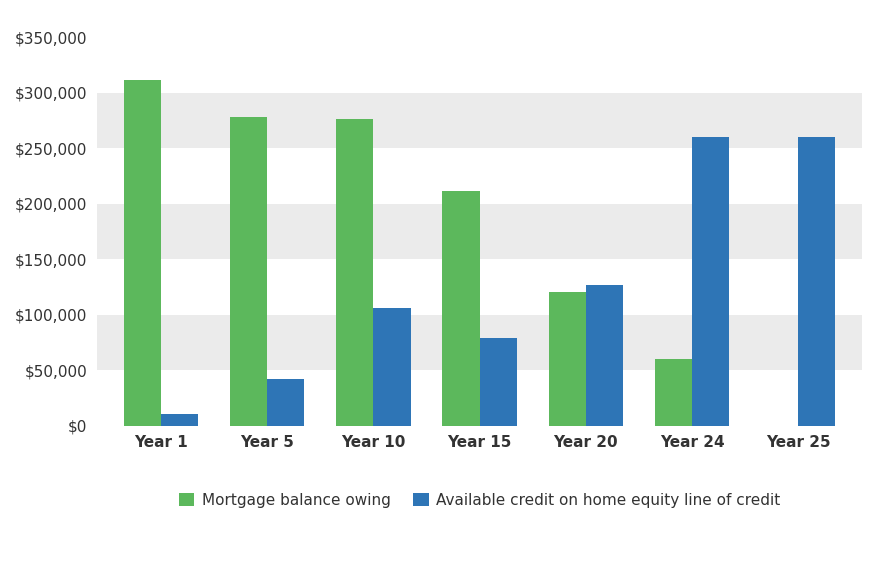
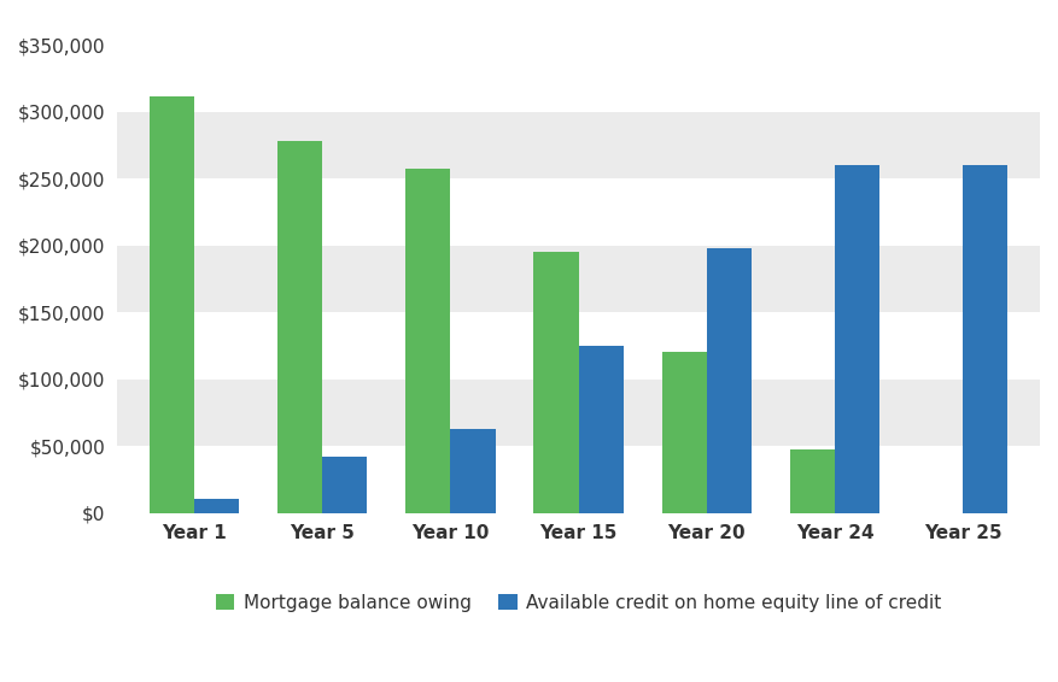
Mortgage balance owing/Year 10: $276,000 -> $257,000
Available credit on home equity line of credit/Year 10: $106,000 -> $63,000
Mortgage balance owing/Year 15: $211,000 -> $195,000
Available credit on home equity line of credit/Year 15: $79,000 -> $125,000
Available credit on home equity line of credit/Year 20: $127,000 -> $198,000
Mortgage balance owing/Year 24: $60,000 -> $47,000
